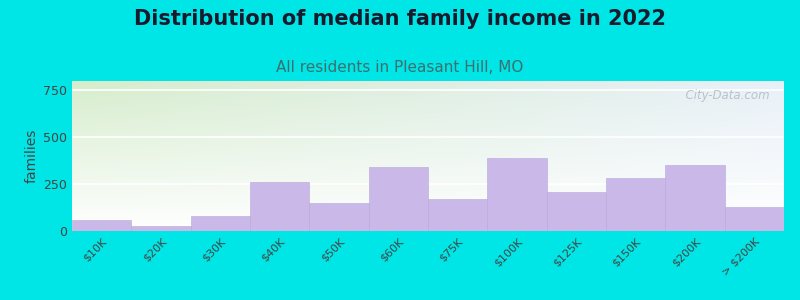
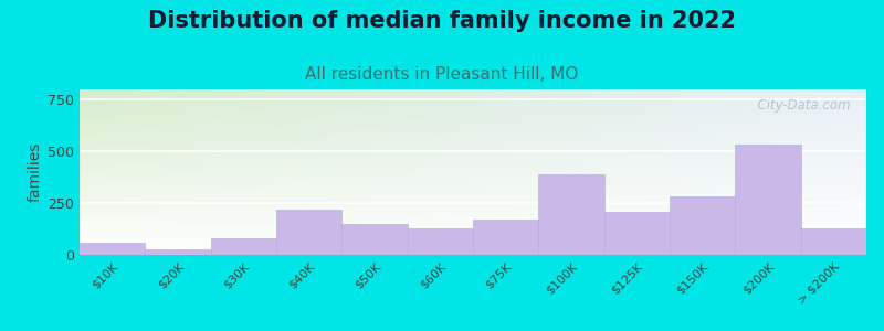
$40K: 260 -> 220
$60K: 340 -> 130
$200K: 350 -> 540
